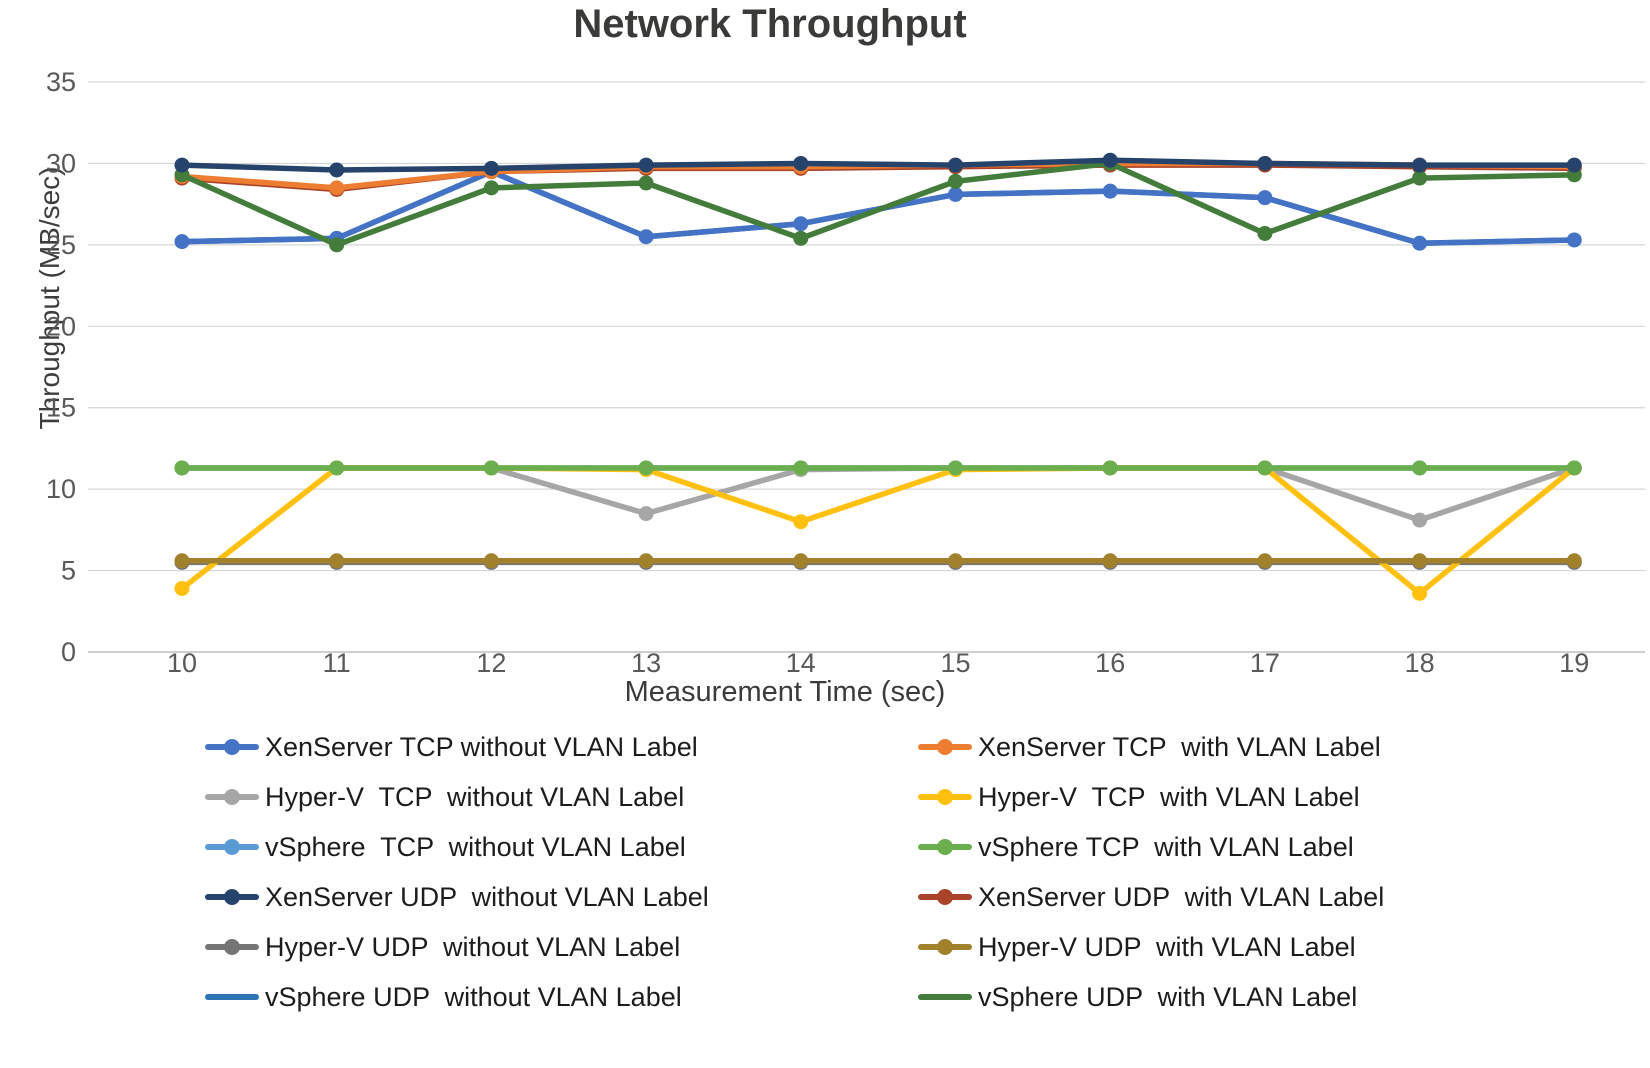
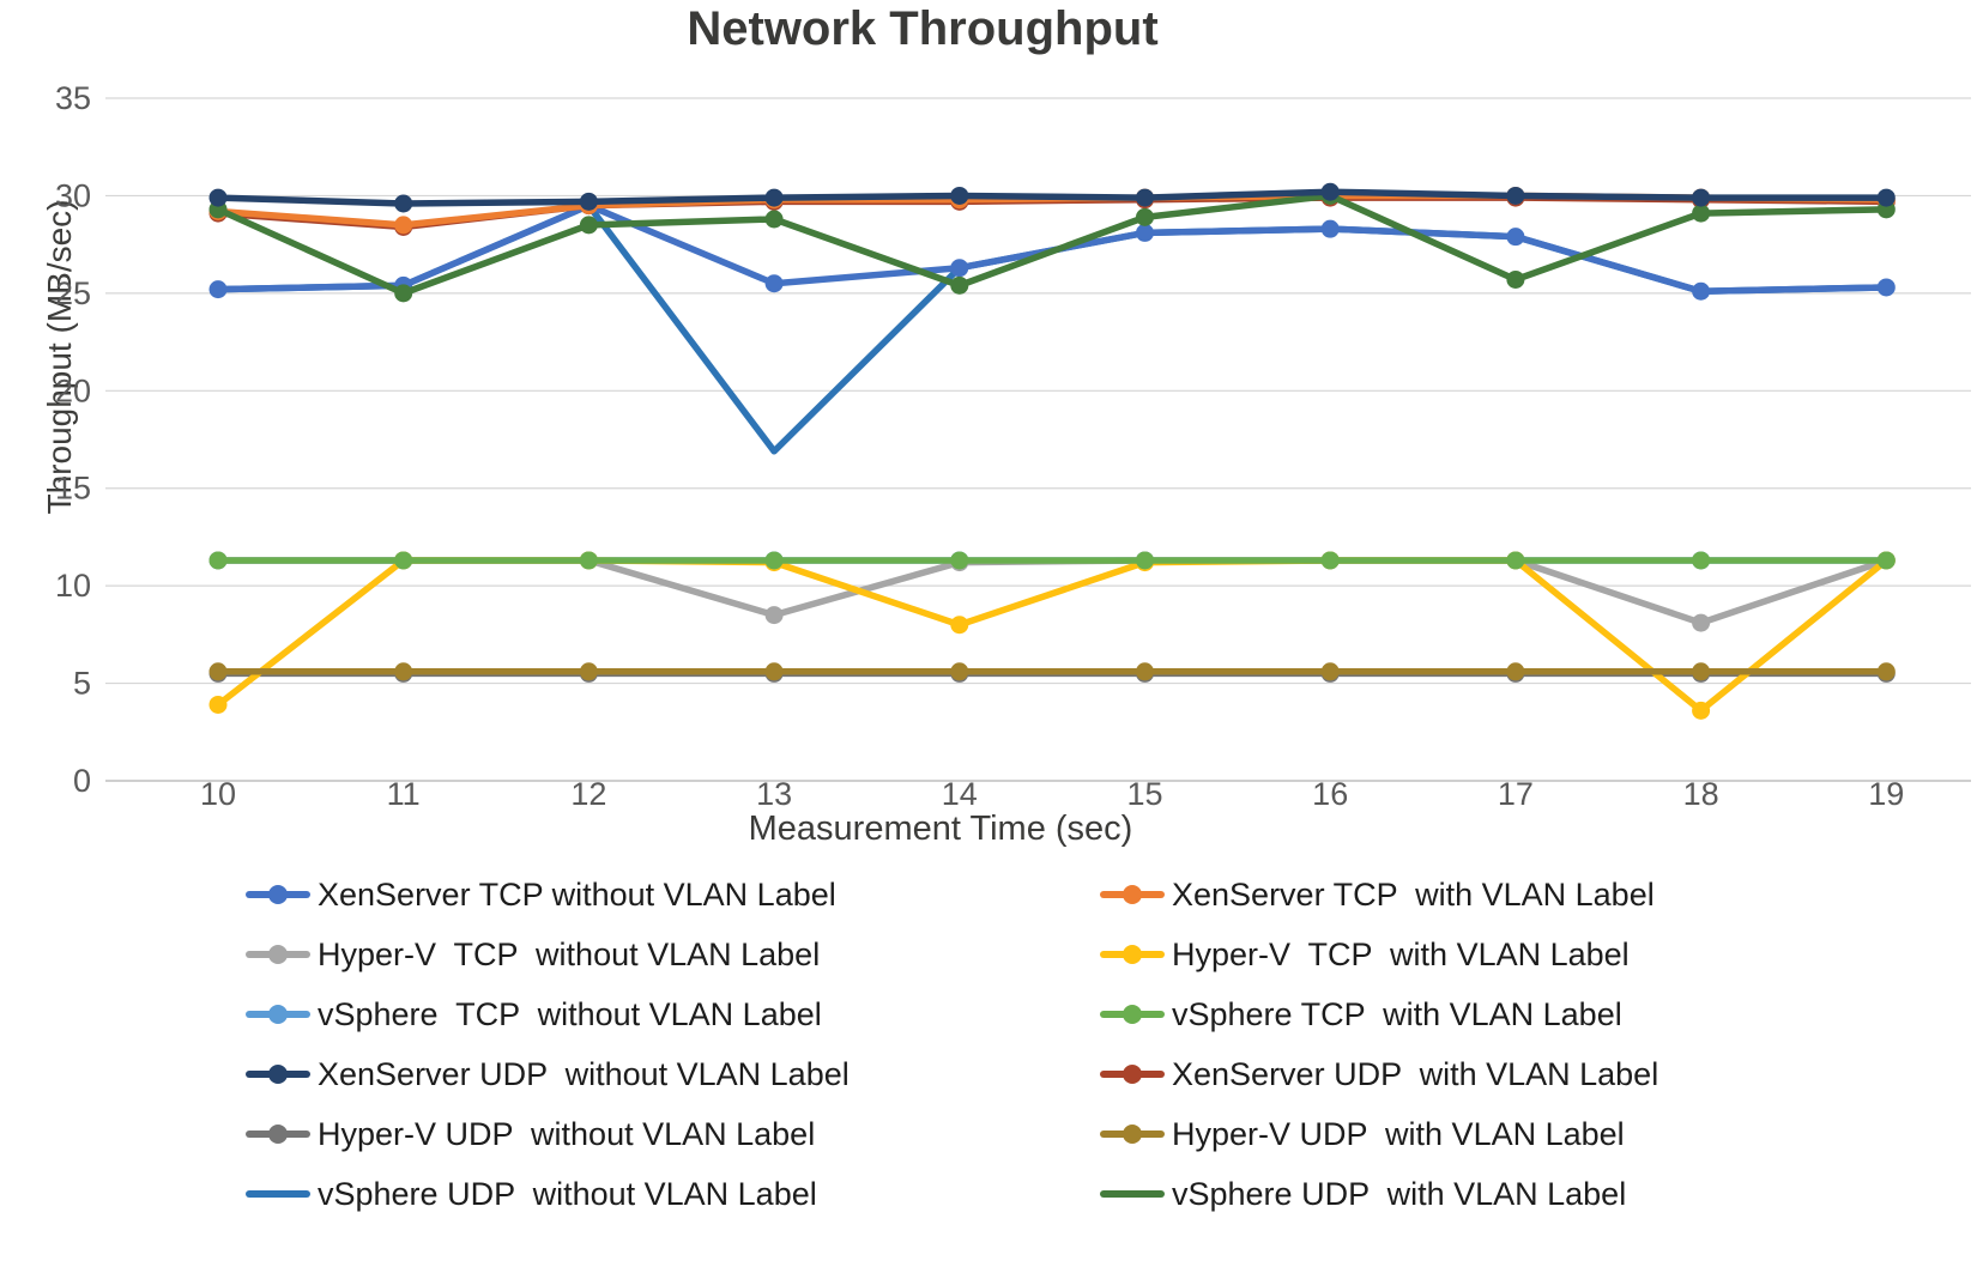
vSphere UDP without VLAN Label/13: 25.5 -> 16.9
